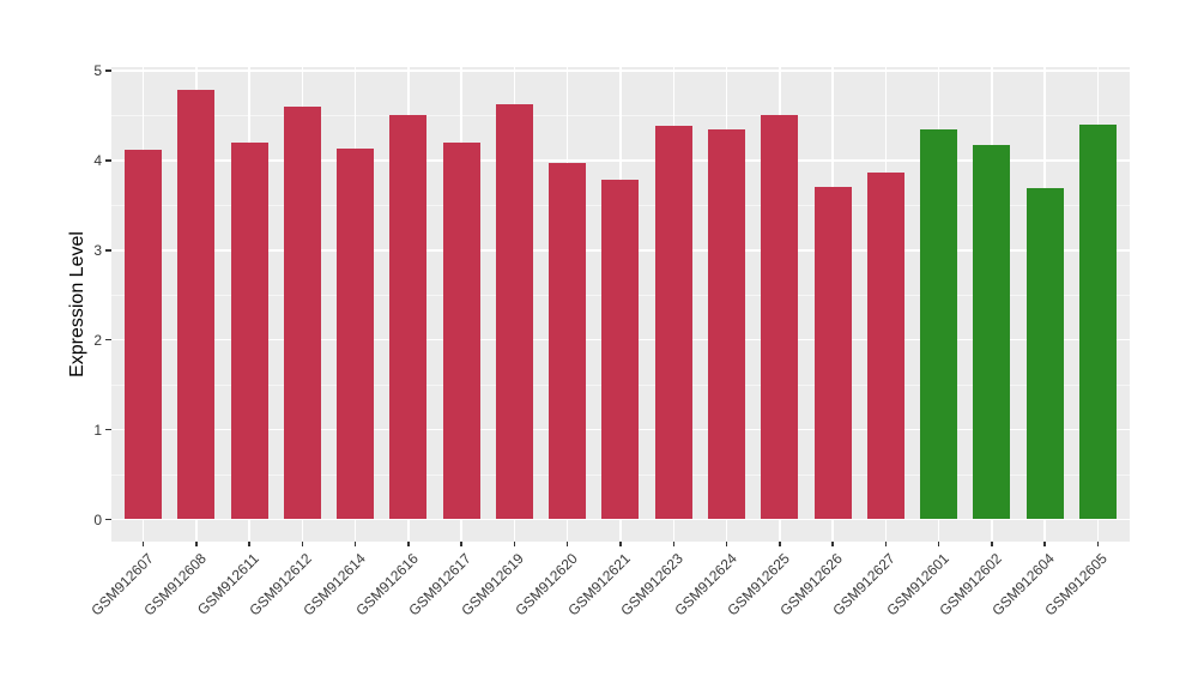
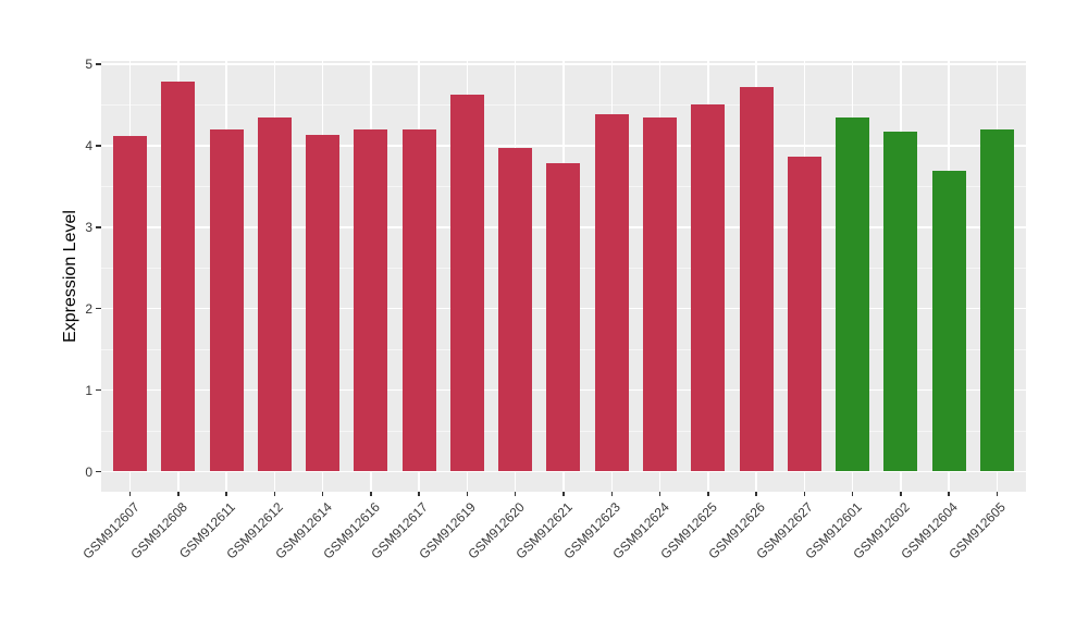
GSM912612: 4.6 -> 4.3
GSM912616: 4.5 -> 4.2
GSM912626: 3.7 -> 4.7
GSM912605: 4.4 -> 4.2
